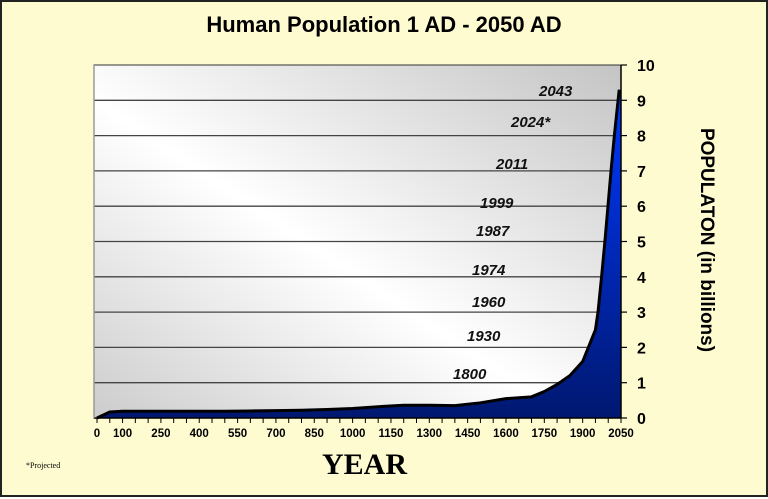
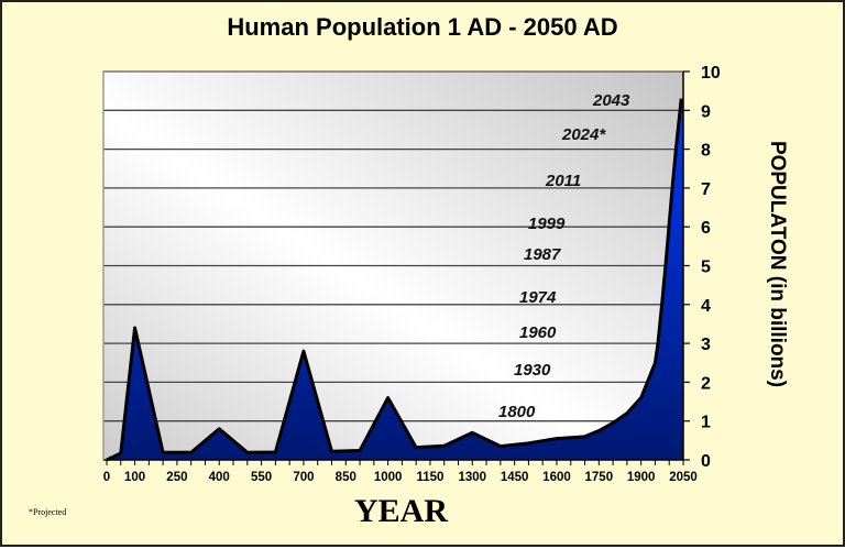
100: 0.2 -> 3.4
400: 0.2 -> 0.8
700: 0.2 -> 2.8
1000: 0.3 -> 1.6
1300: 0.4 -> 0.7
